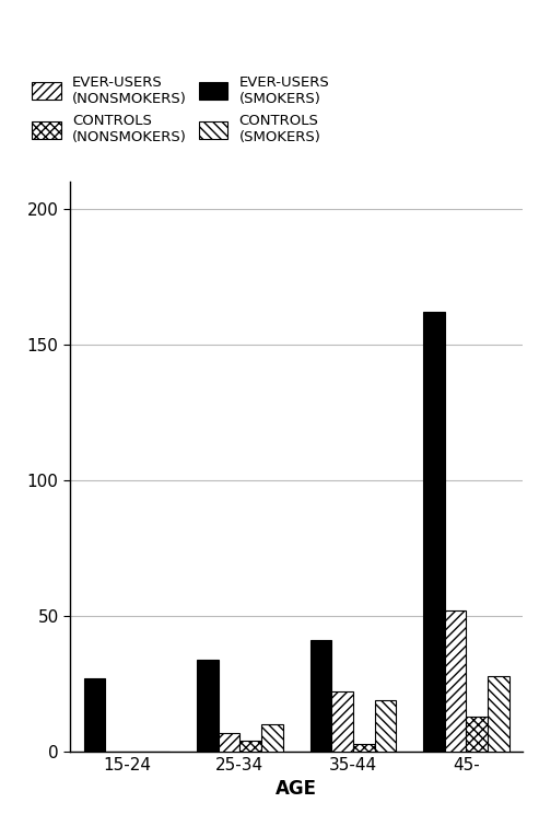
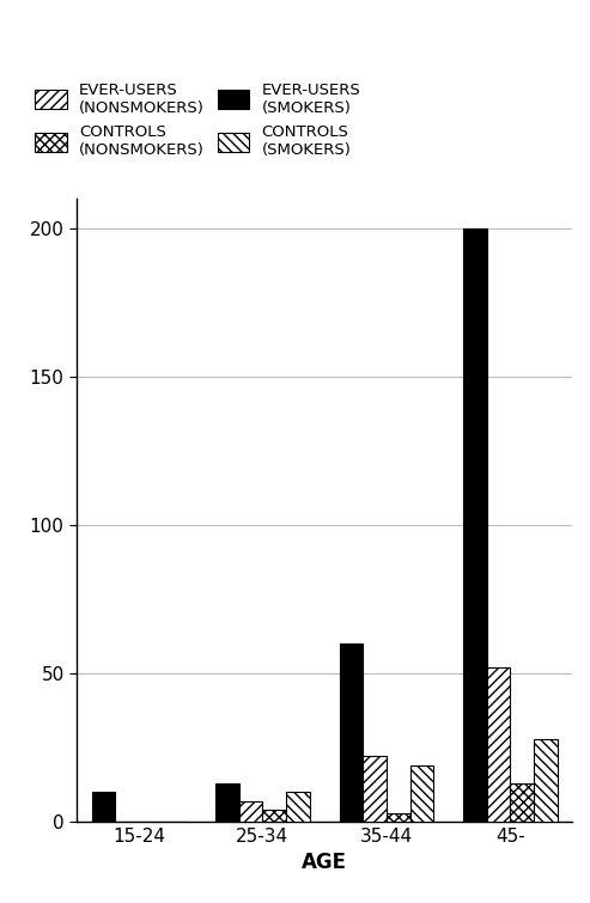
EVER-USERS (SMOKERS)/15-24: 27 -> 10
EVER-USERS (SMOKERS)/25-34: 34 -> 13
EVER-USERS (SMOKERS)/35-44: 41 -> 60
EVER-USERS (SMOKERS)/45-: 162 -> 200
